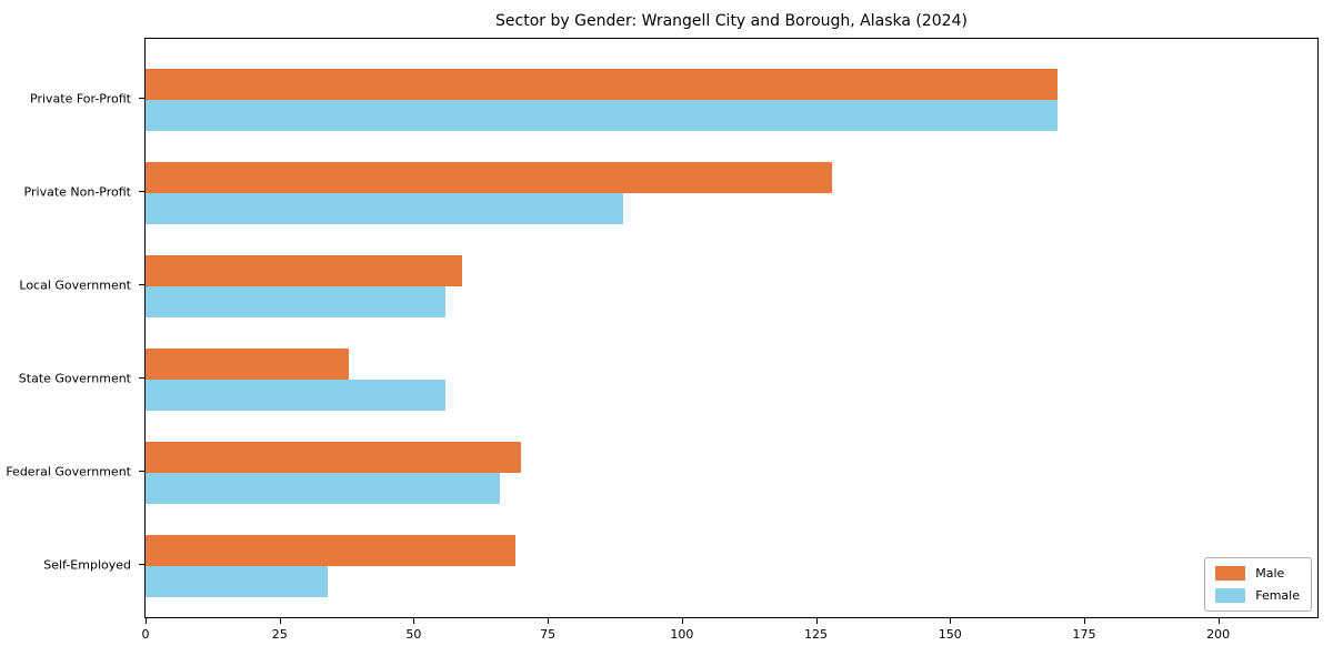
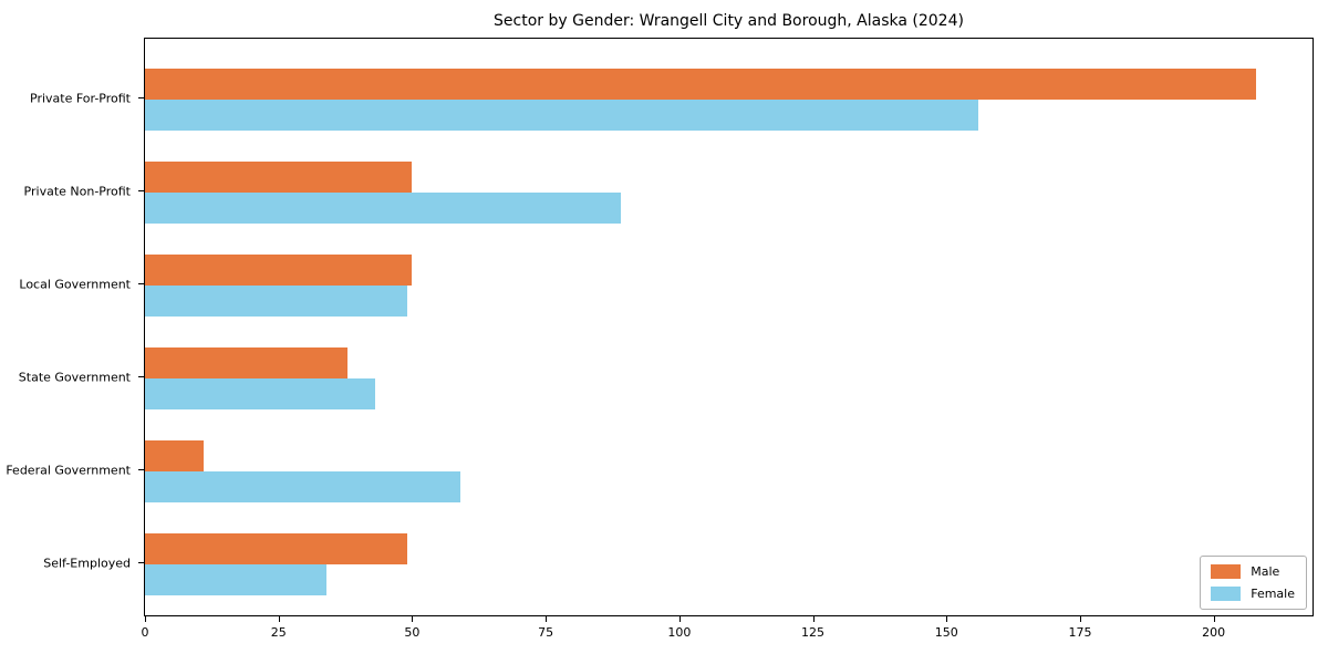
Male/Private For-Profit: 170 -> 208
Female/Private For-Profit: 170 -> 156
Male/Private Non-Profit: 128 -> 50
Male/Local Government: 59 -> 50
Female/Local Government: 56 -> 49
Female/State Government: 56 -> 43
Male/Federal Government: 70 -> 11
Female/Federal Government: 66 -> 59
Male/Self-Employed: 69 -> 49
